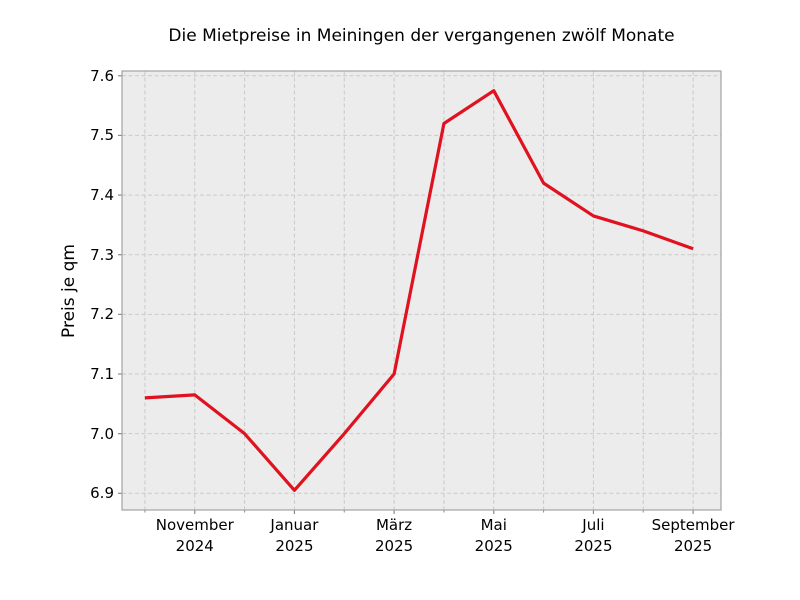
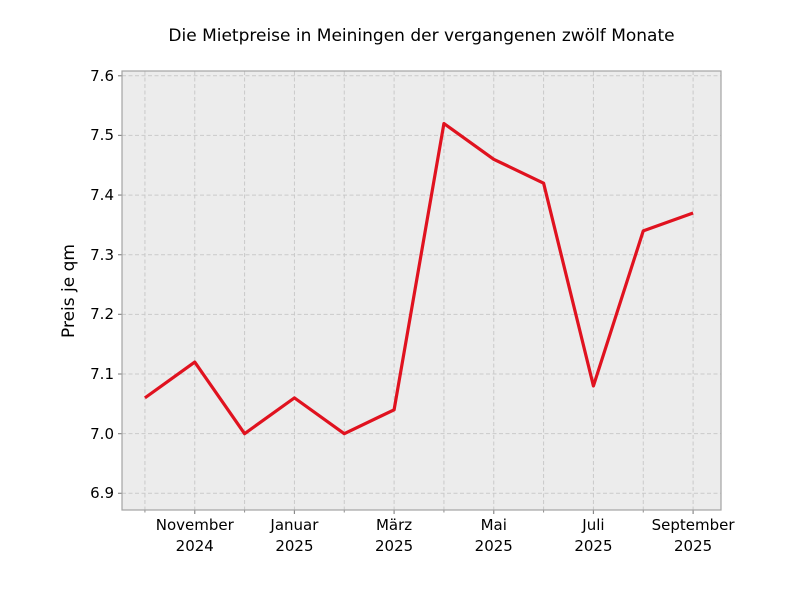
November 2024: 7.07 -> 7.12
Januar 2025: 6.91 -> 7.06
März 2025: 7.10 -> 7.04
Mai 2025: 7.58 -> 7.46
Juli 2025: 7.37 -> 7.08
September 2025: 7.31 -> 7.37
